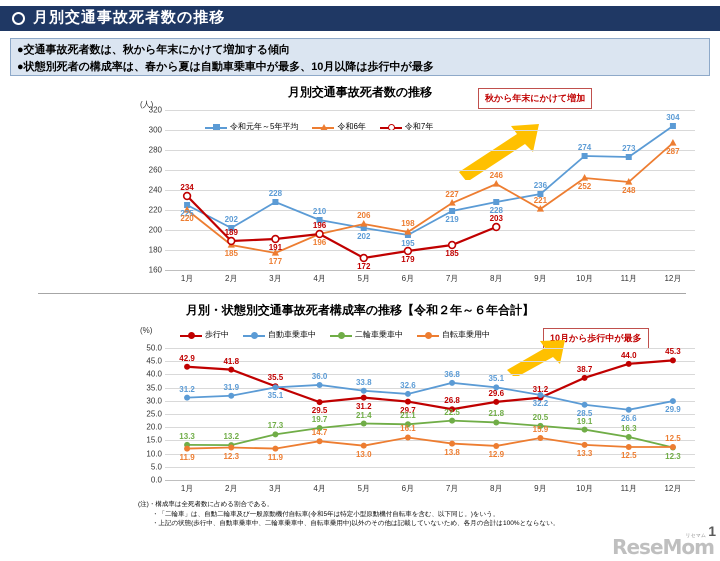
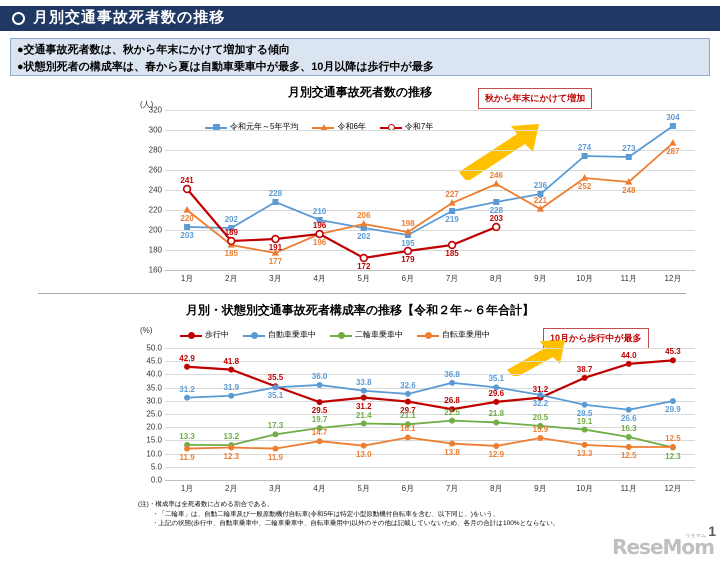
月別交通事故死者数の推移/令和元年～5年平均/1月: 225 -> 203
月別交通事故死者数の推移/令和7年/1月: 234 -> 241
